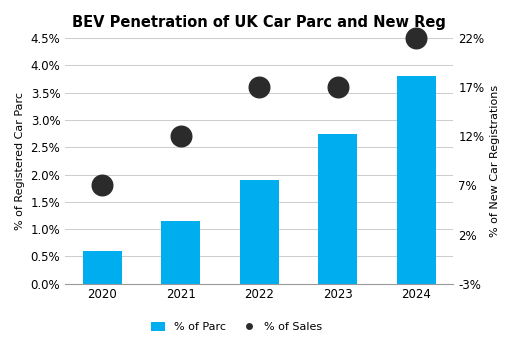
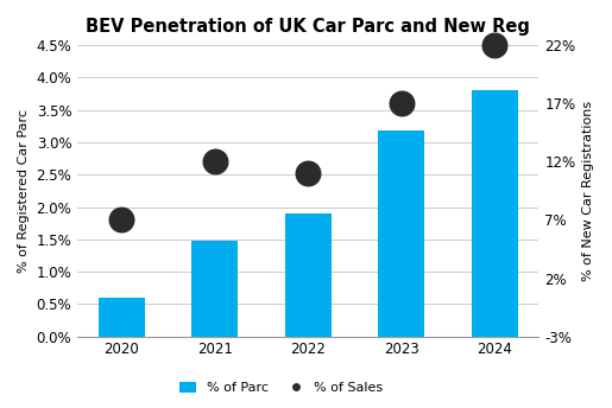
% of Parc/2021: 1.15% -> 1.48%
% of Sales/2022: 17% -> 11%
% of Parc/2023: 2.75% -> 3.18%
